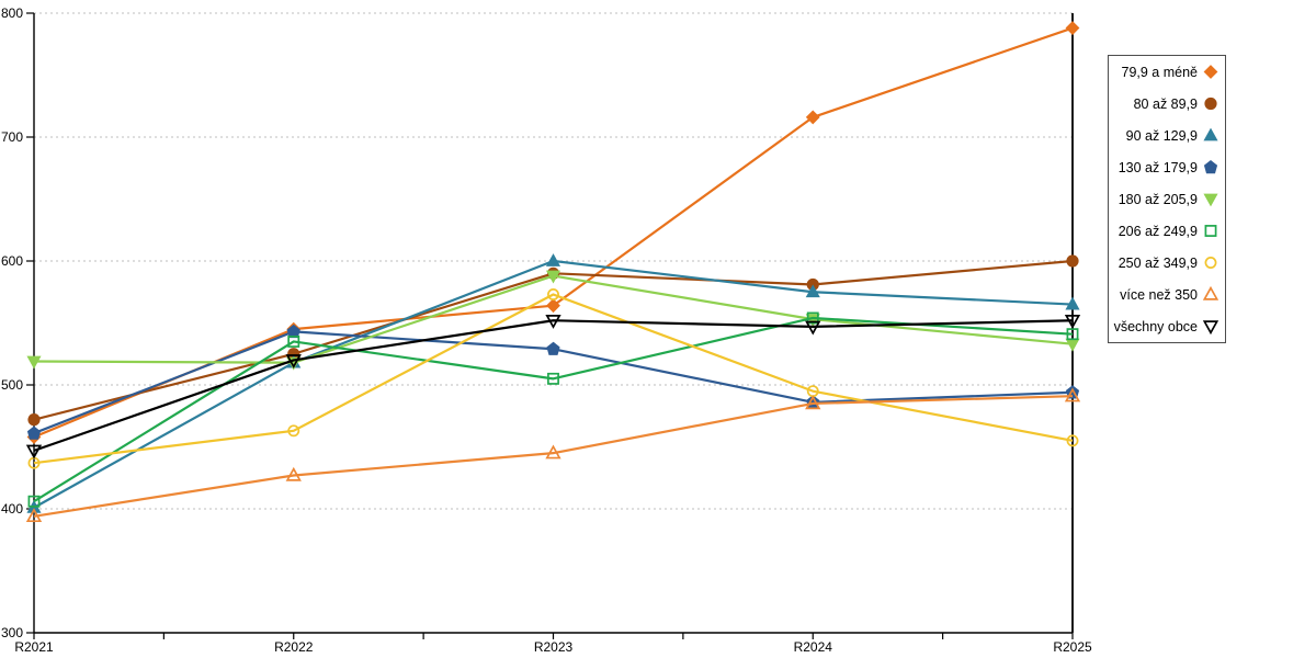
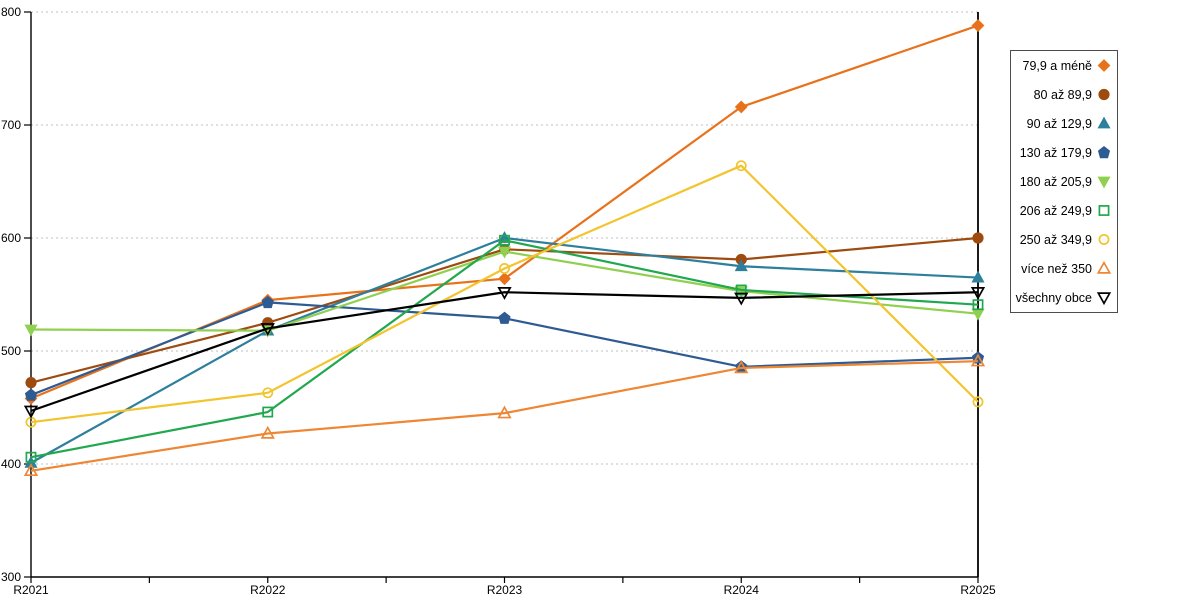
206 až 249,9/R2022: 535 -> 446
206 až 249,9/R2023: 505 -> 598
250 až 349,9/R2024: 495 -> 664
